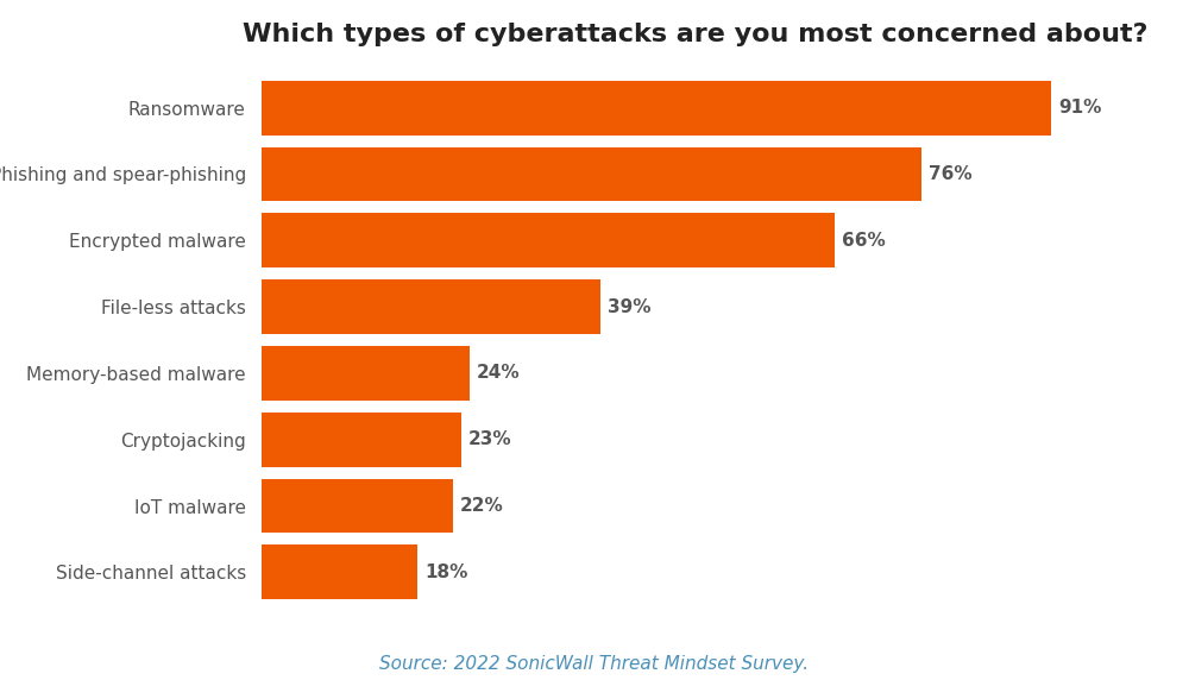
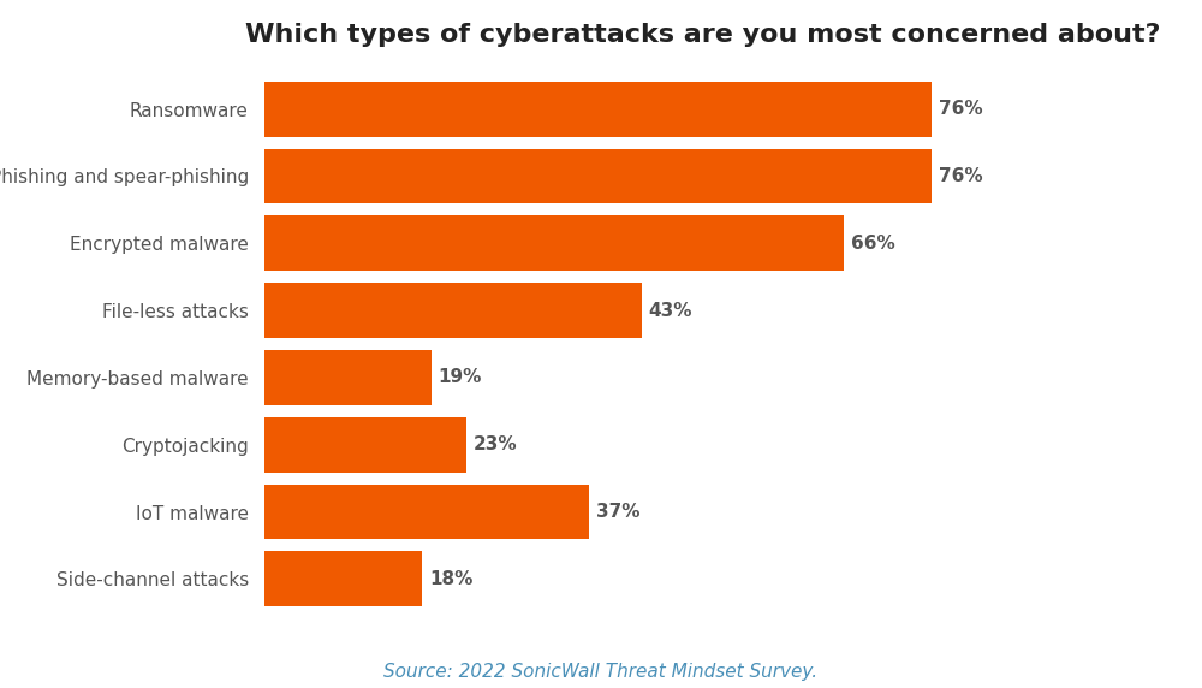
Ransomware: 91% -> 76%
File-less attacks: 39% -> 43%
Memory-based malware: 24% -> 19%
IoT malware: 22% -> 37%
